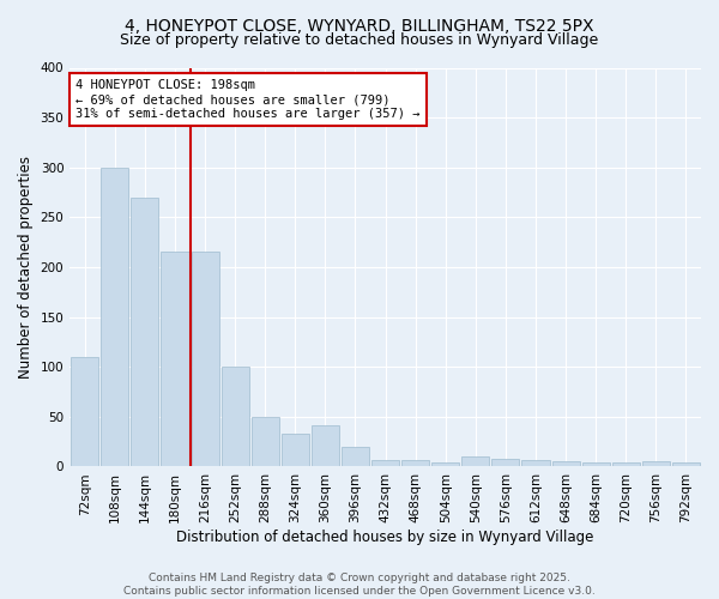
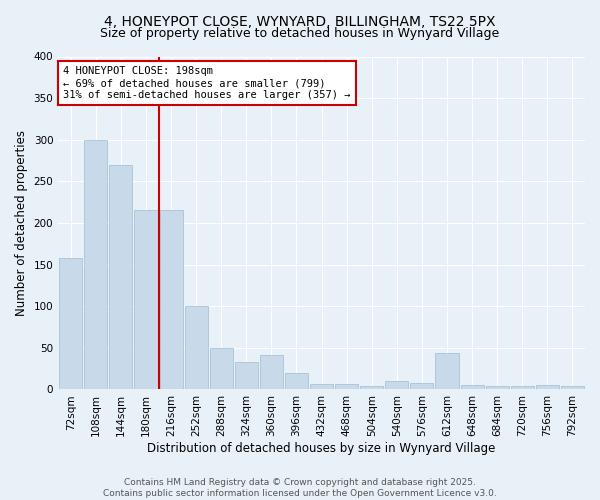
72sqm: 110 -> 158
612sqm: 7 -> 44
